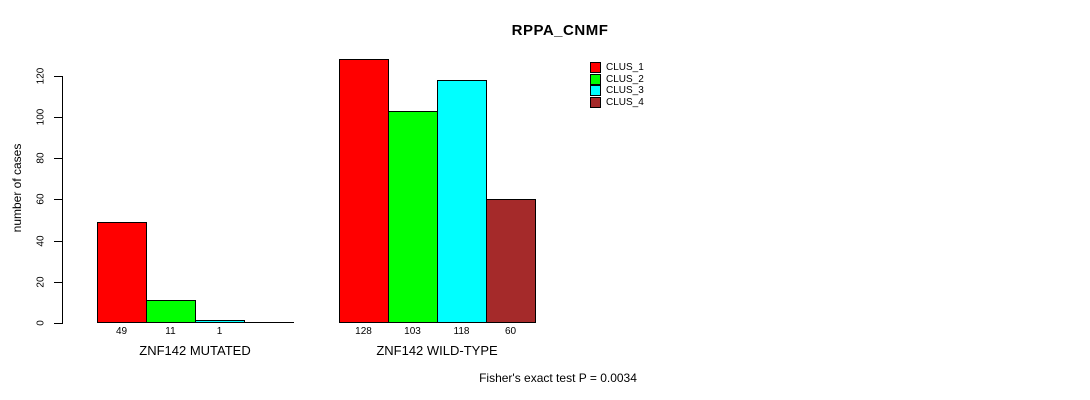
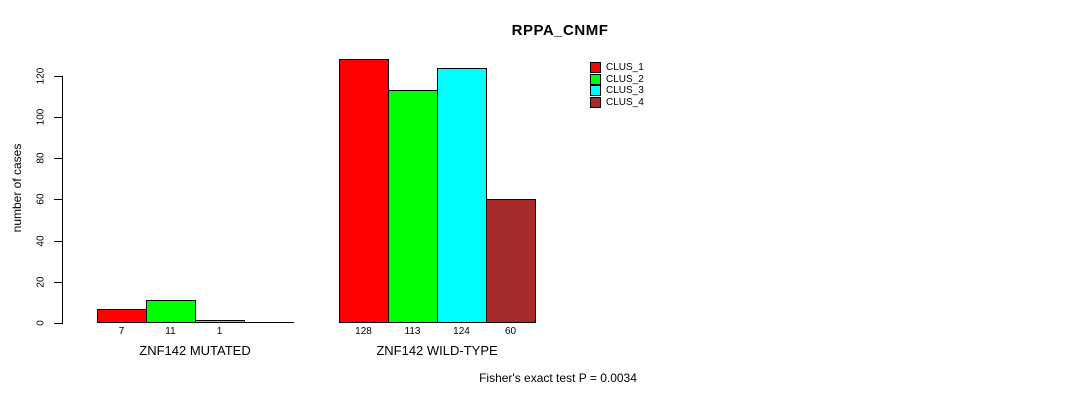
CLUS_1/ZNF142 MUTATED: 49 -> 7
CLUS_2/ZNF142 WILD-TYPE: 103 -> 113
CLUS_3/ZNF142 WILD-TYPE: 118 -> 124
